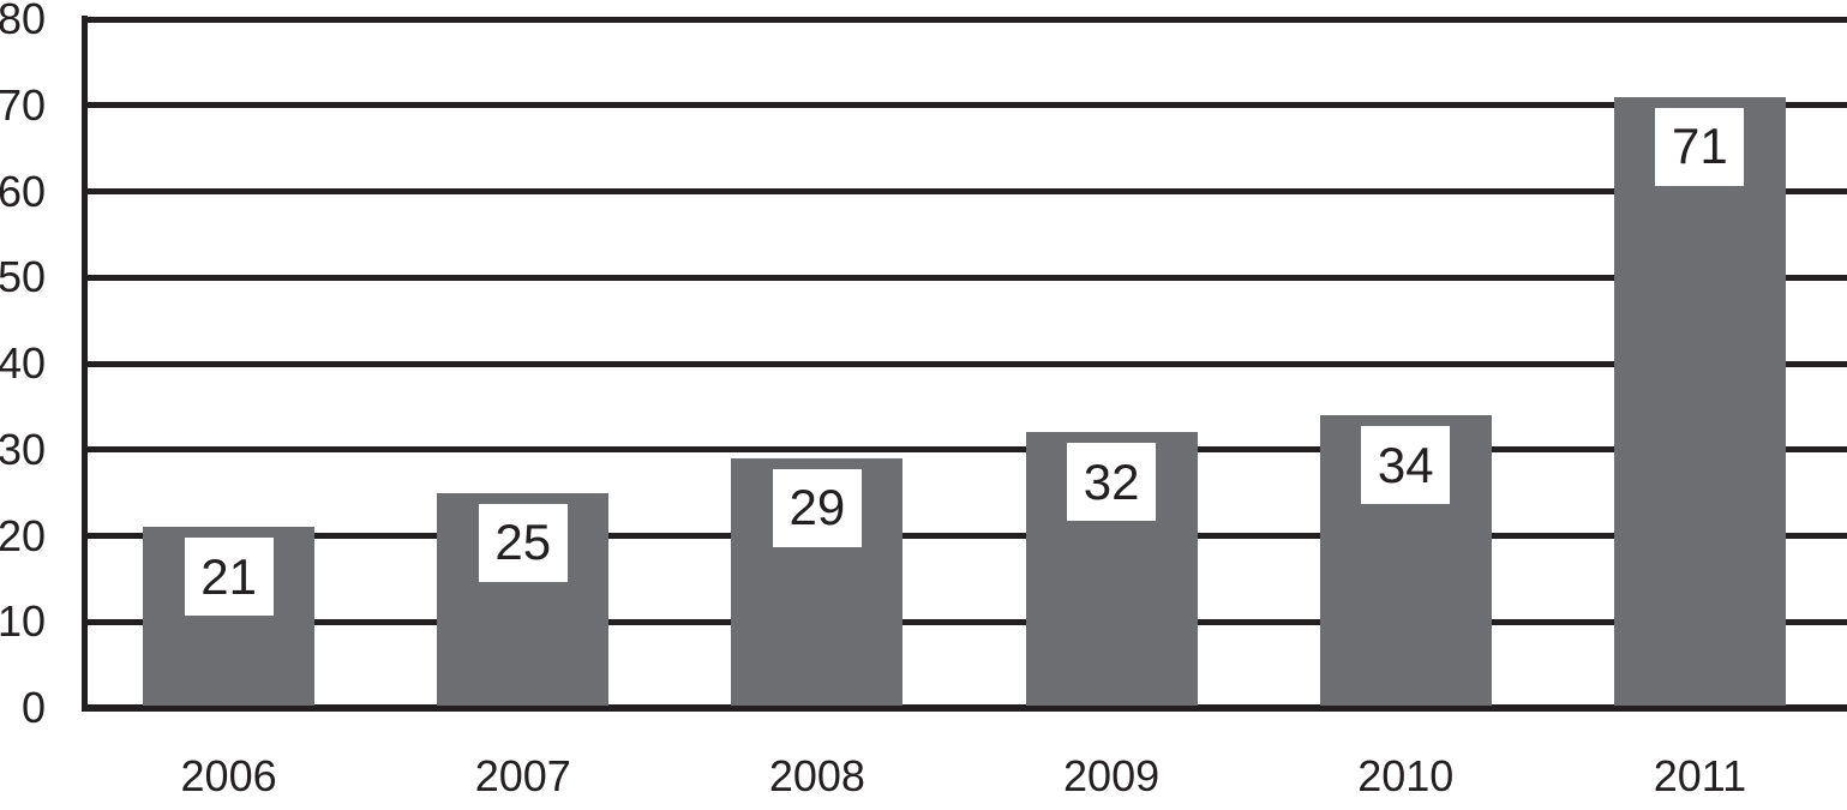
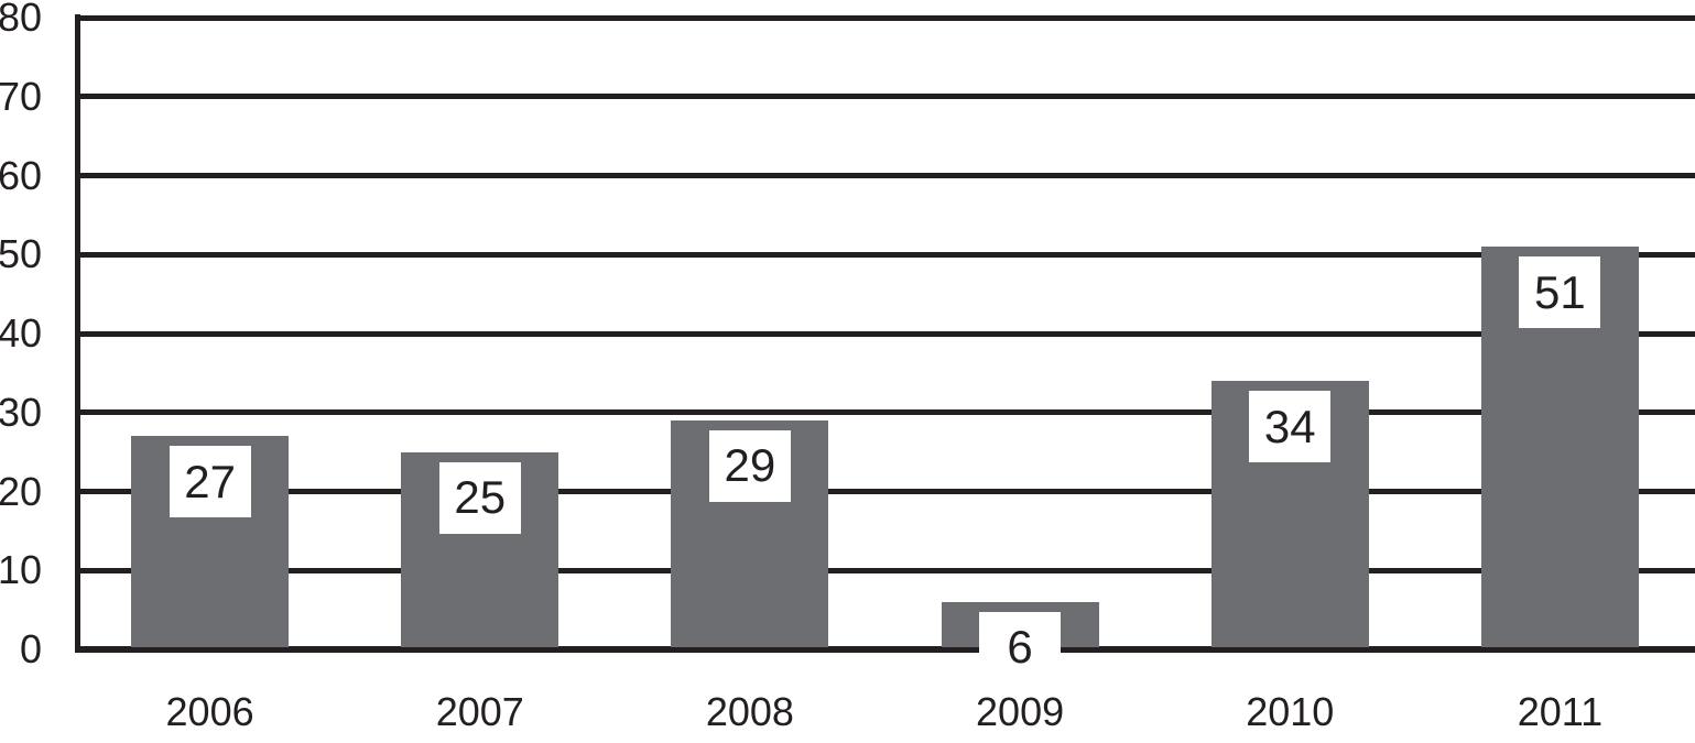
2006: 21 -> 27
2009: 32 -> 6
2011: 71 -> 51
